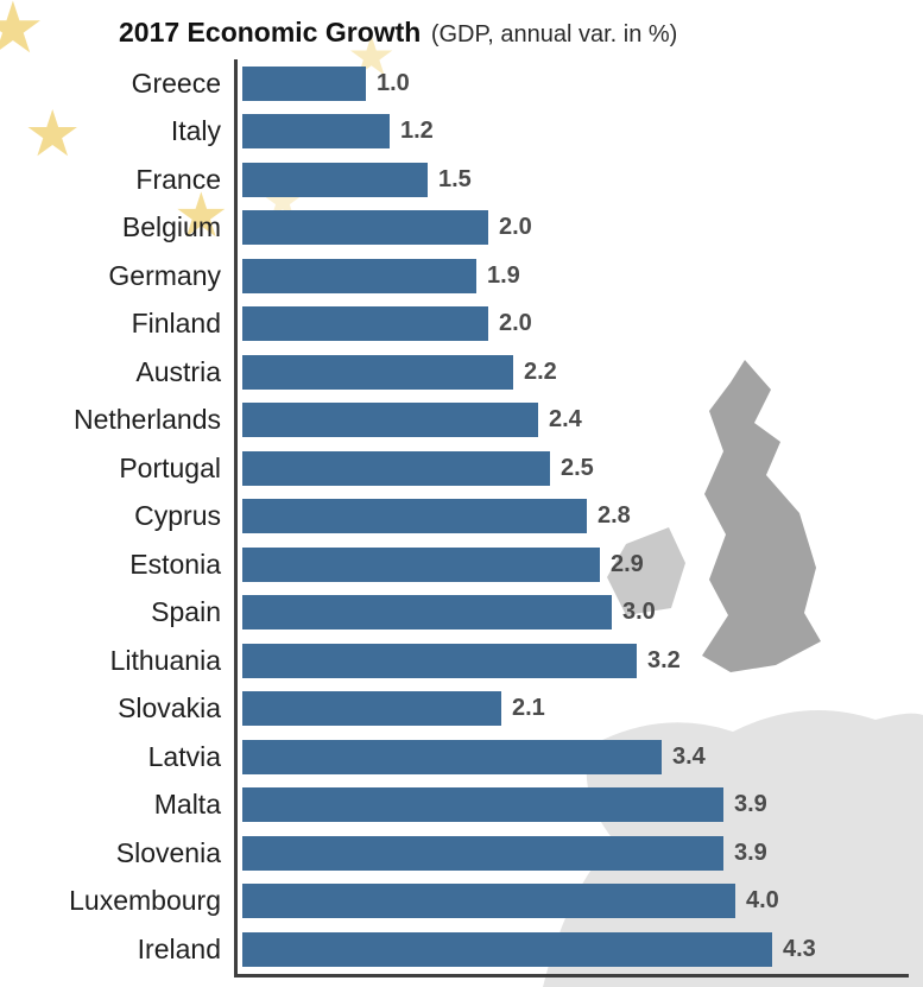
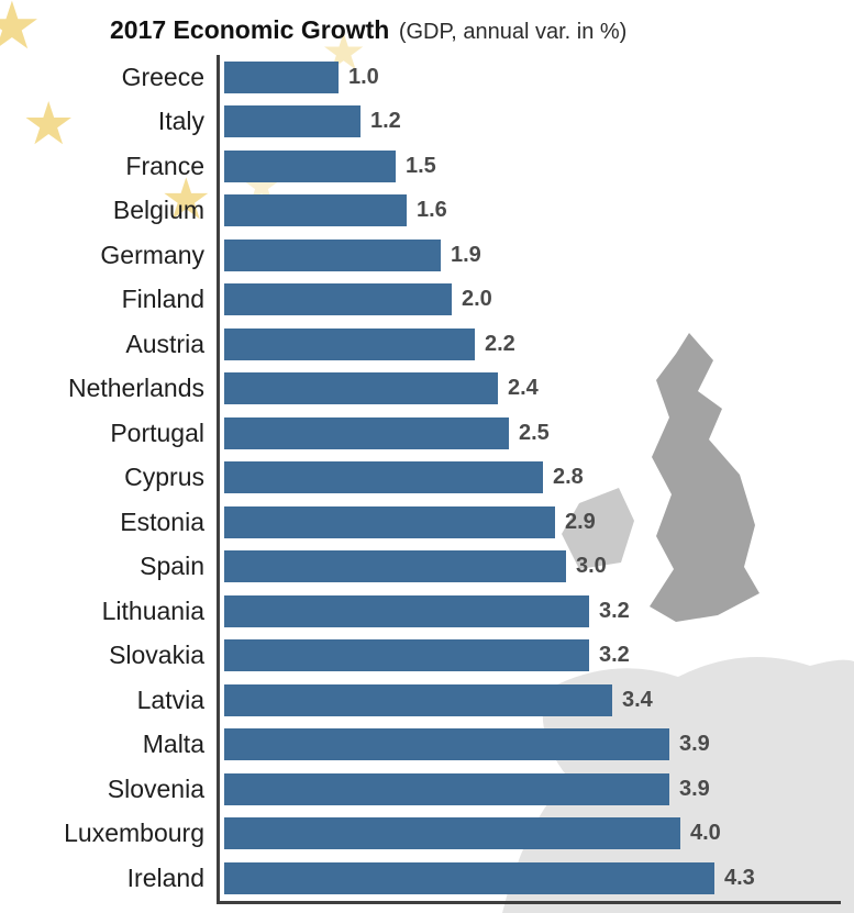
Belgium: 2.0 -> 1.6
Slovakia: 2.1 -> 3.2
